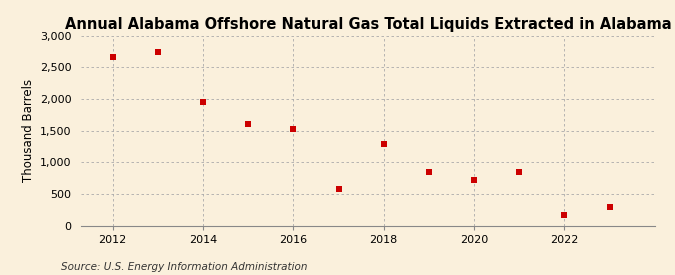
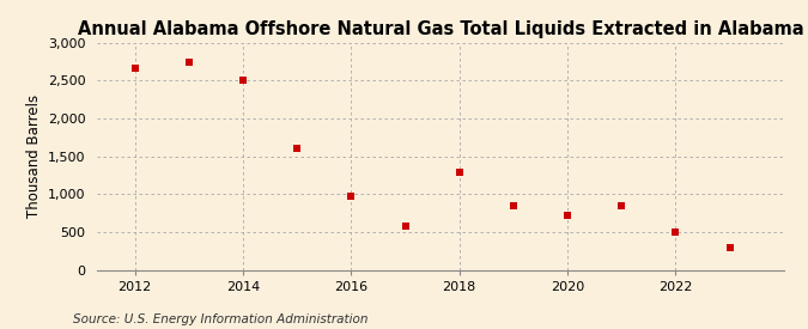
2014: 1,960 -> 2,500
2016: 1,520 -> 980
2022: 160 -> 500
